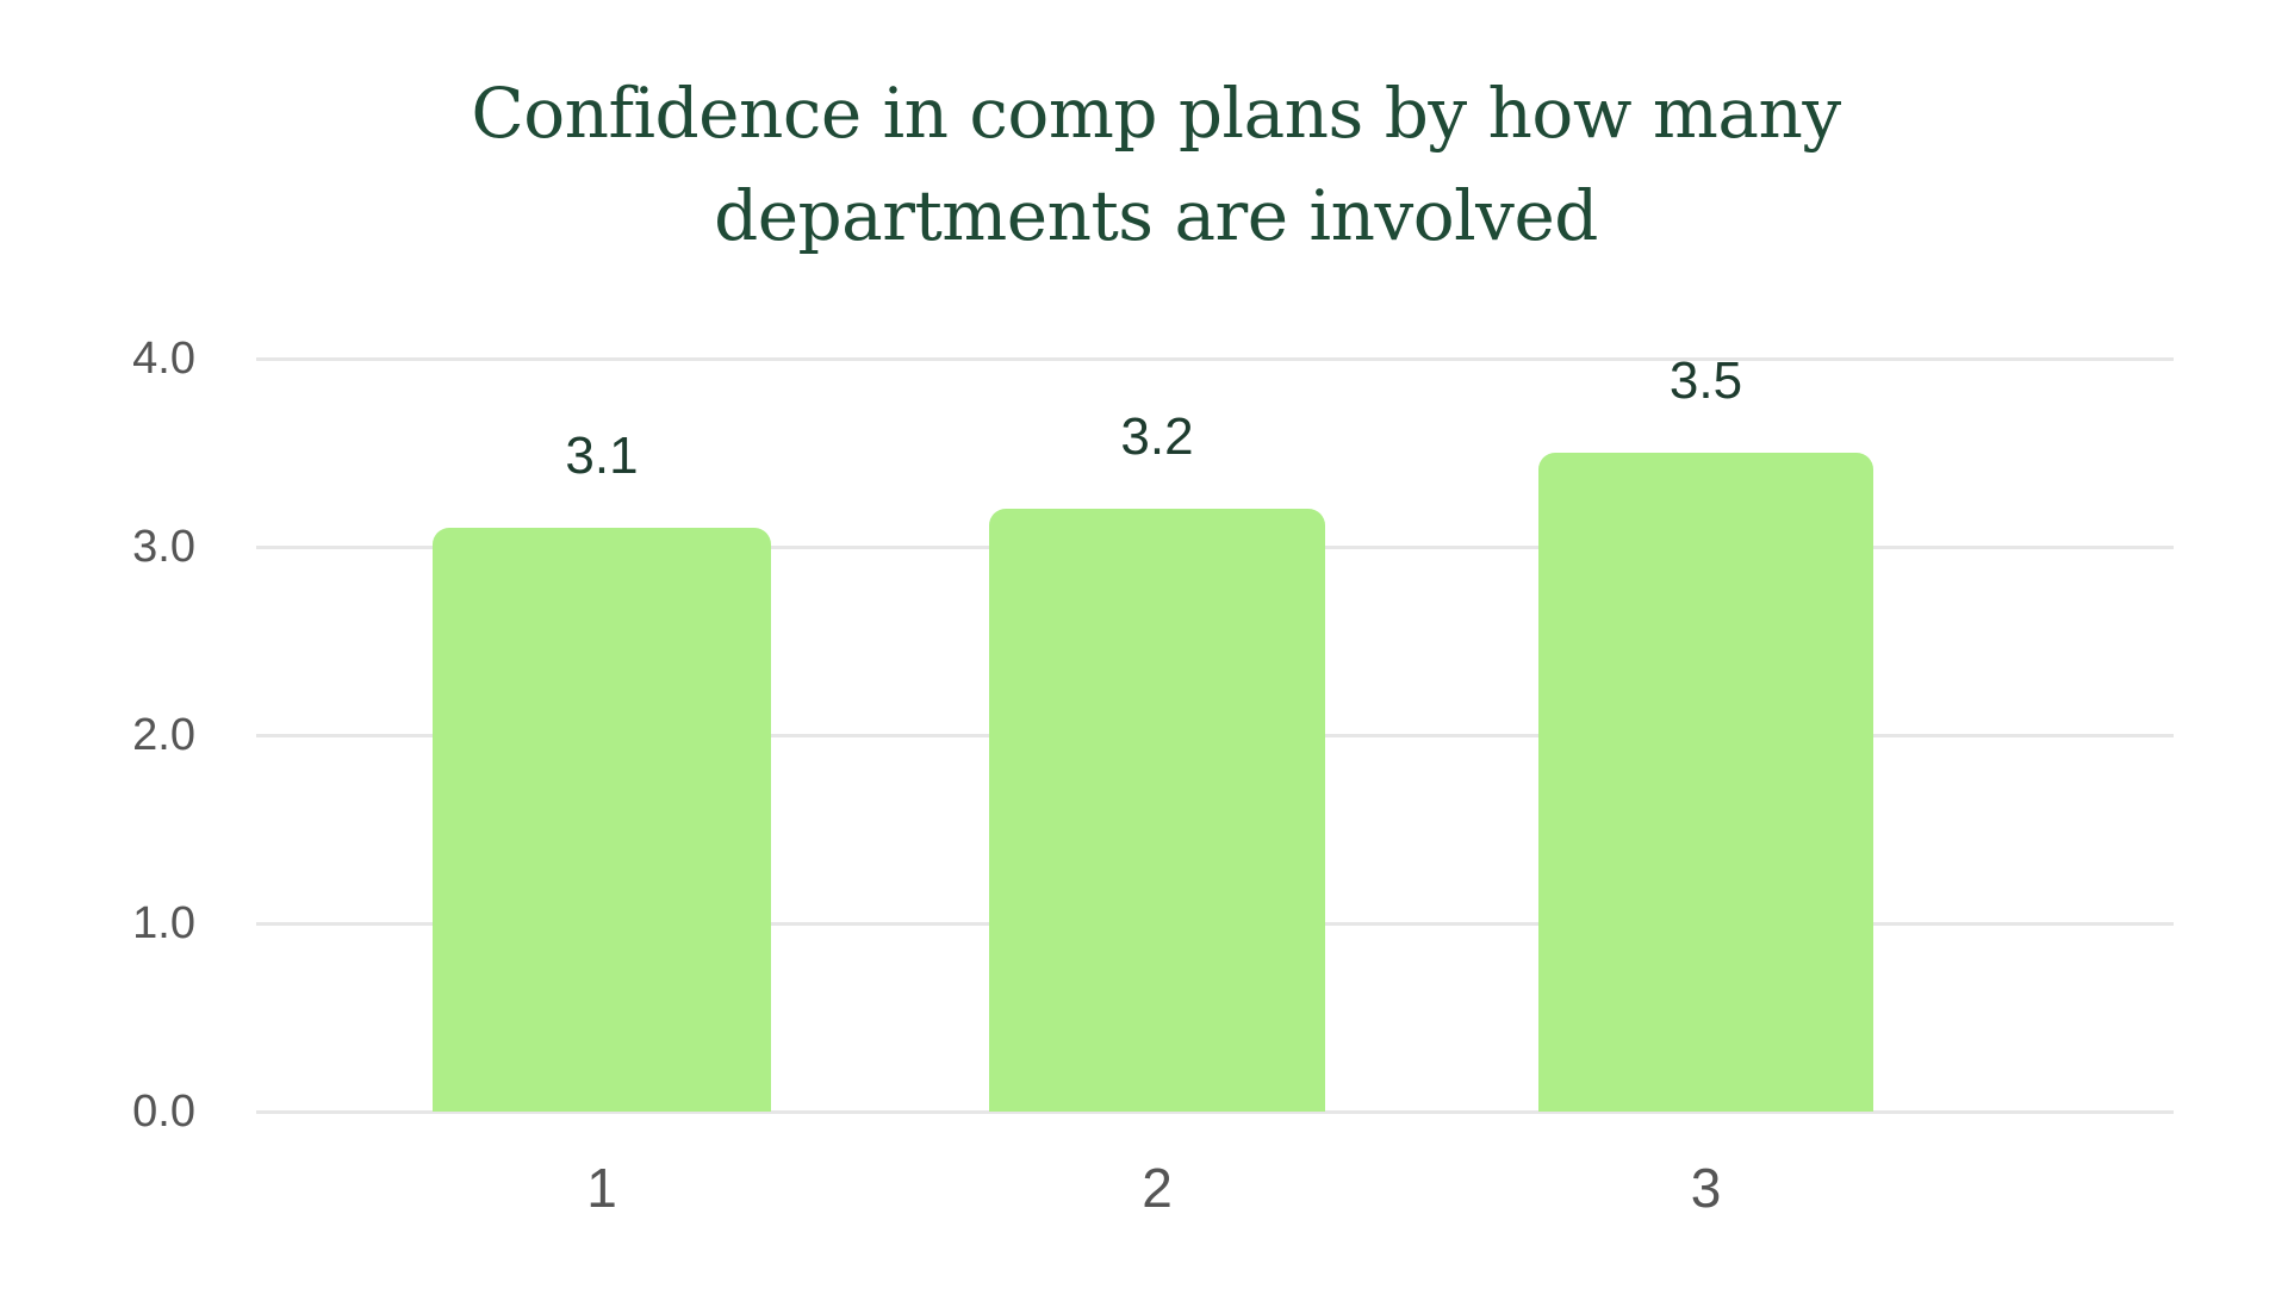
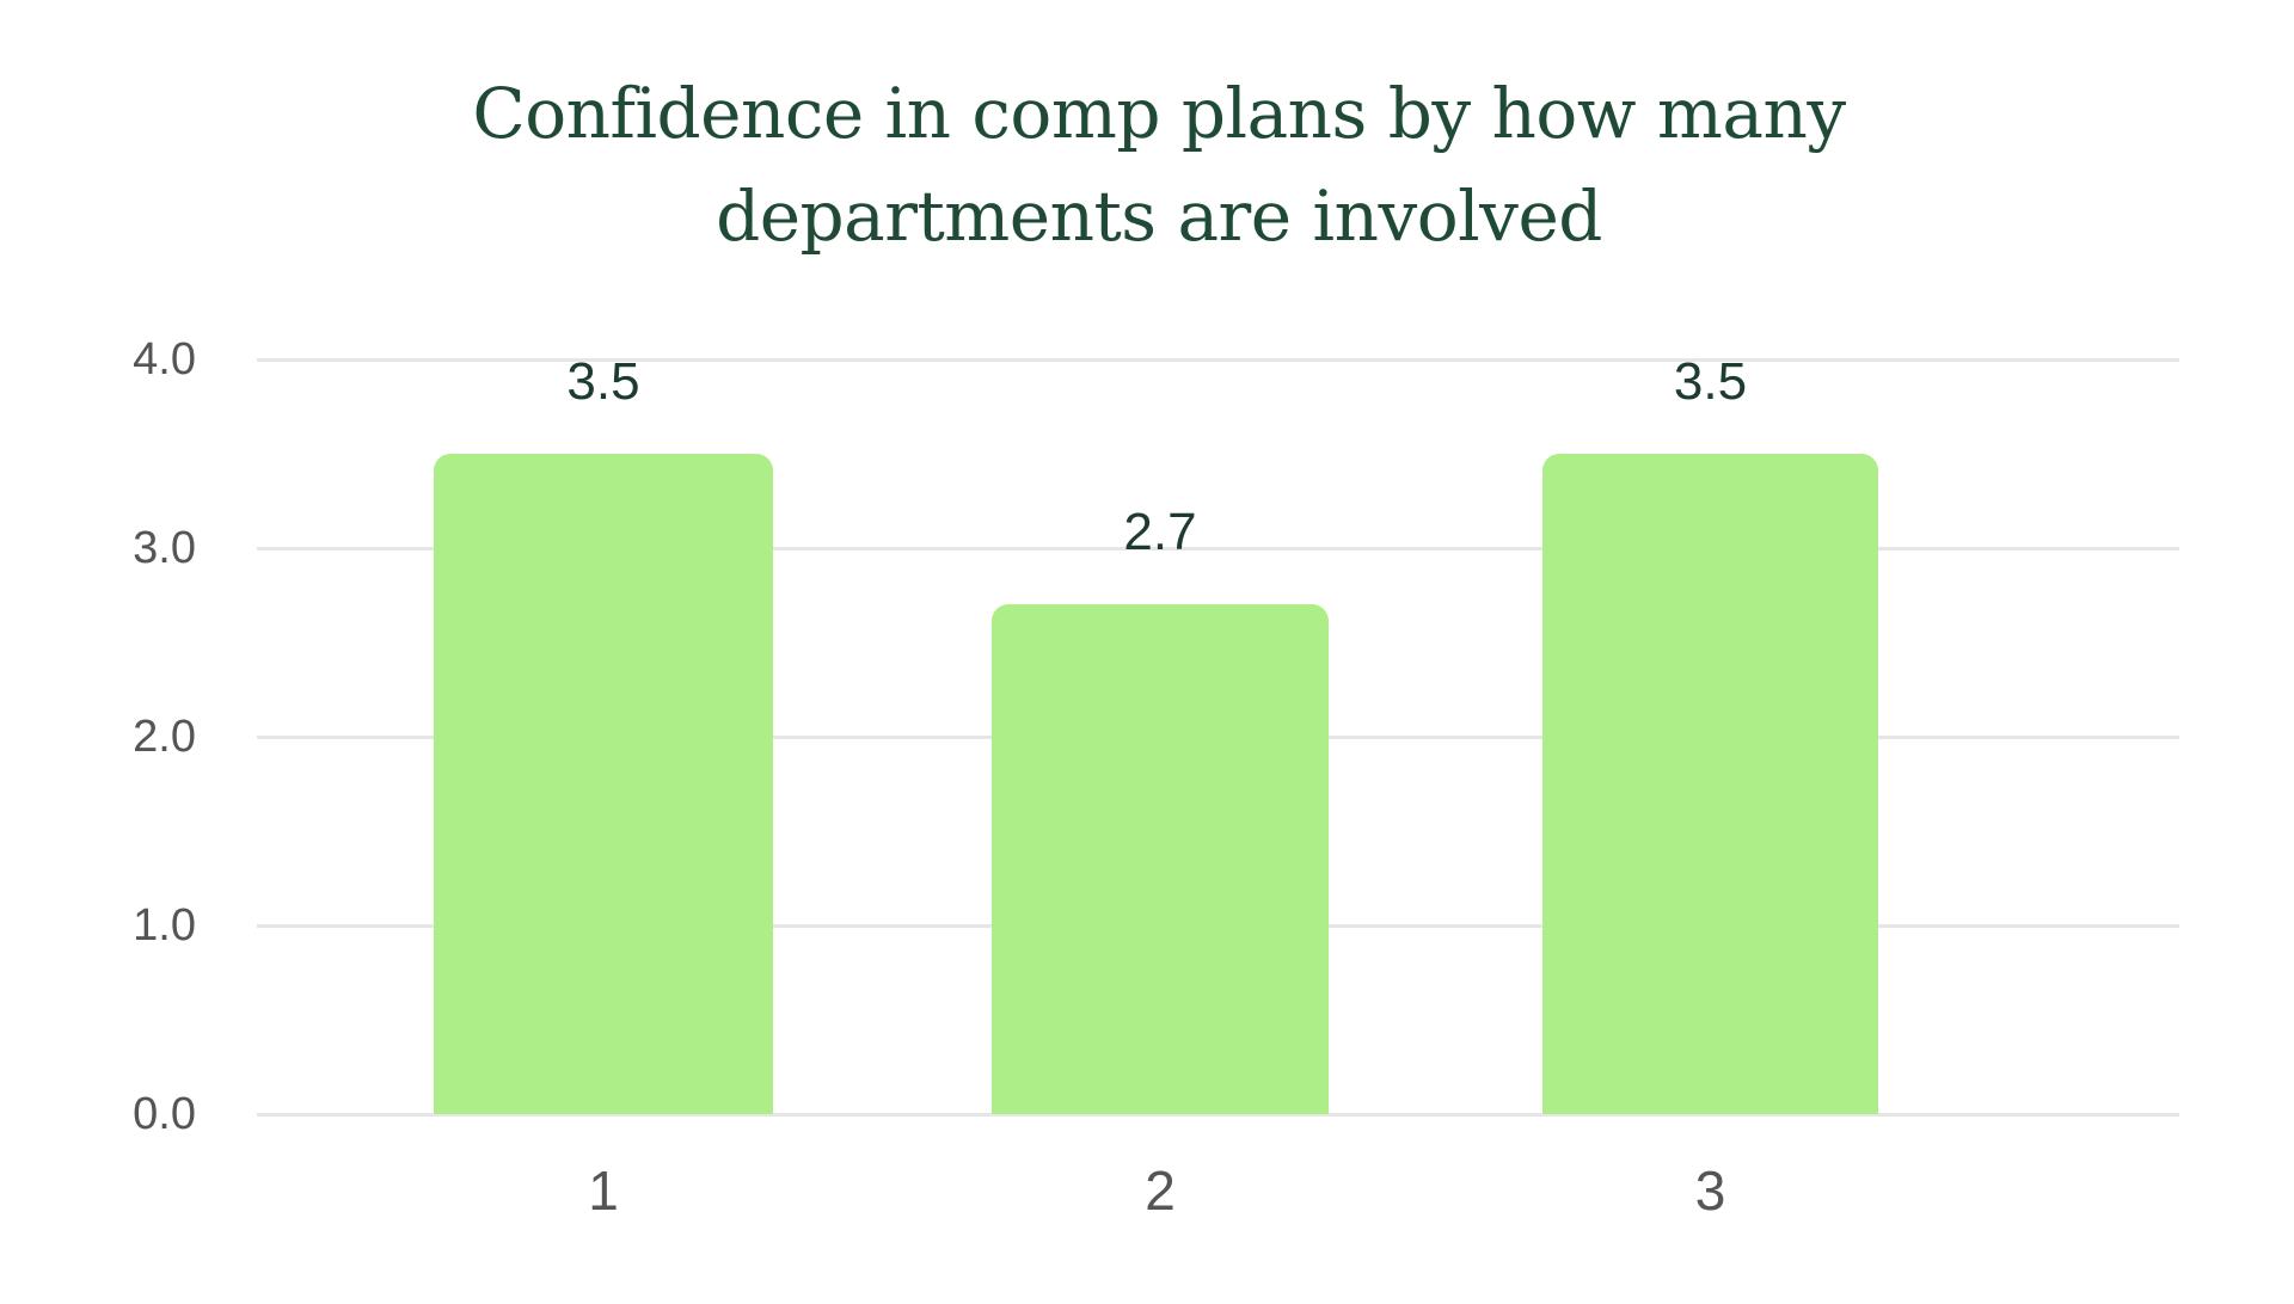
1: 3.1 -> 3.5
2: 3.2 -> 2.7
